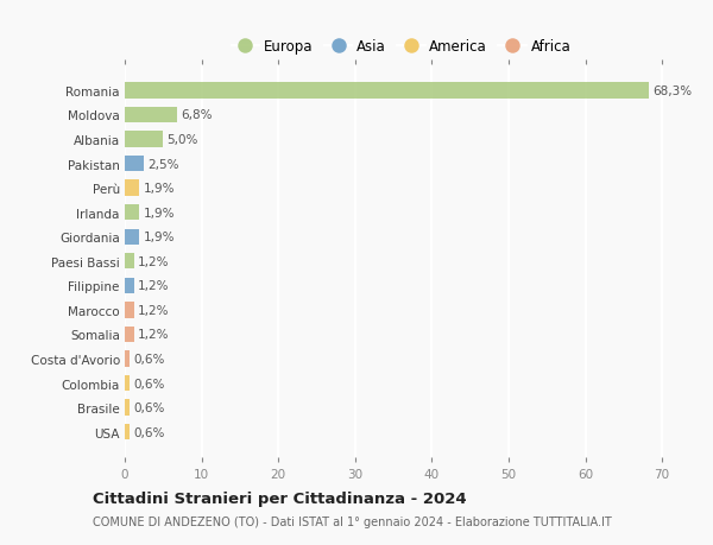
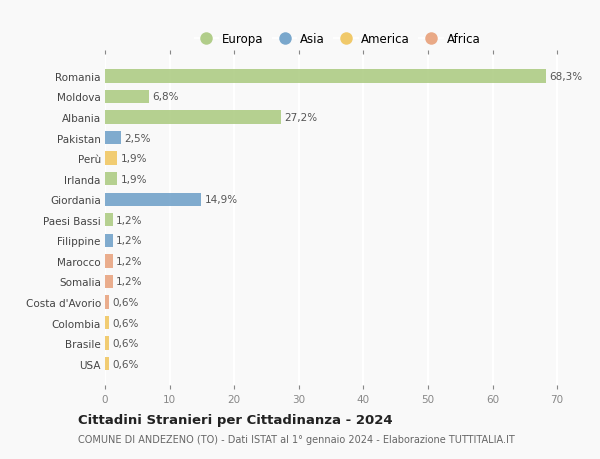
Albania: 5,0% -> 27,2%
Giordania: 1,9% -> 14,9%
